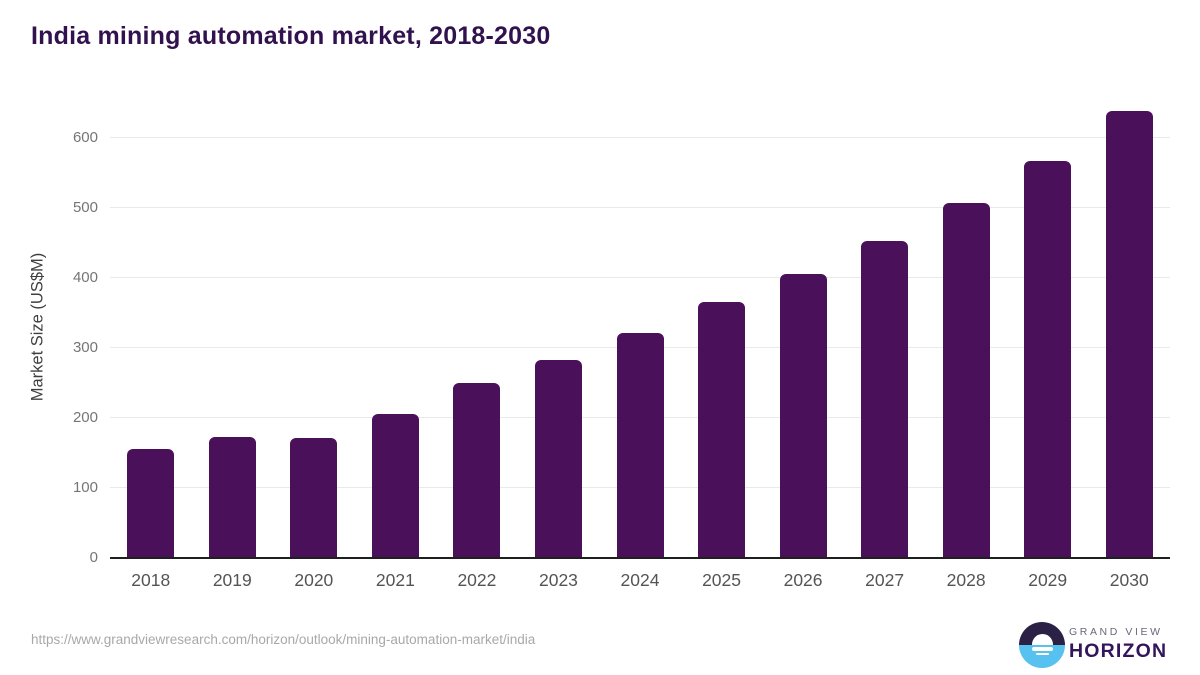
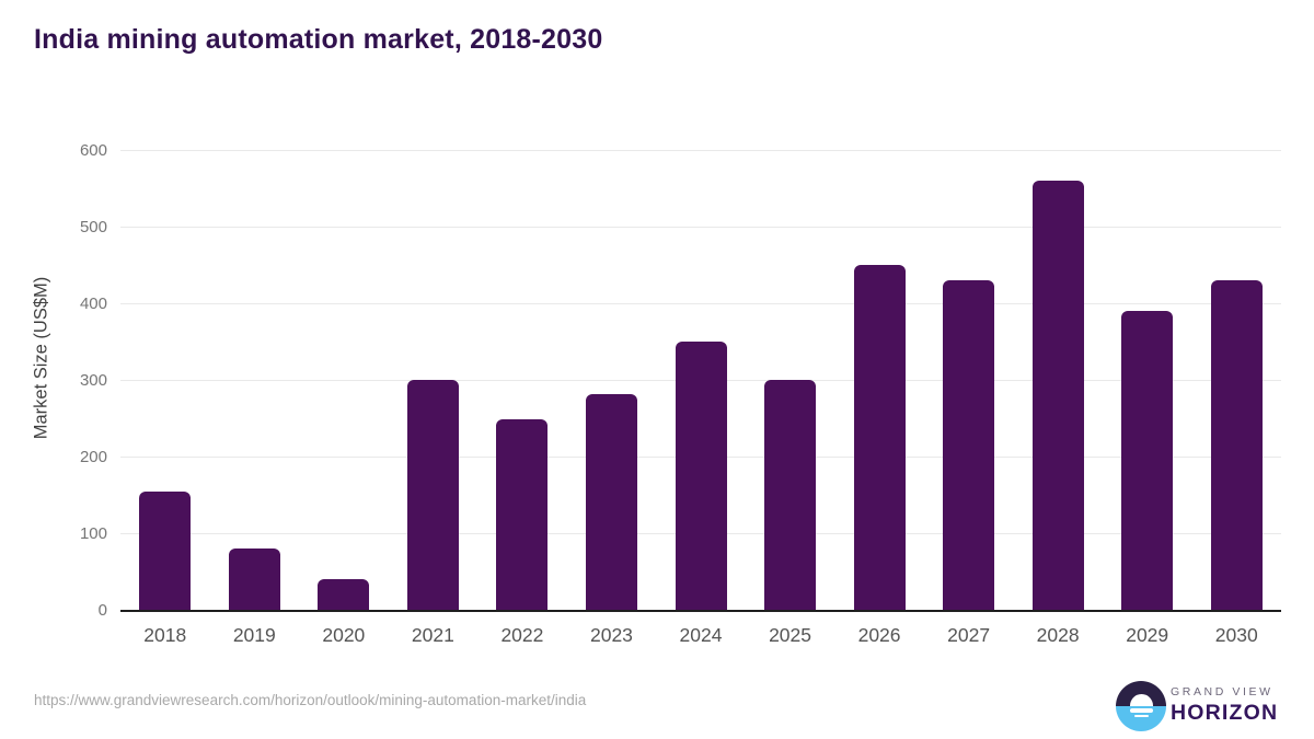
2019: 170 -> 80
2020: 170 -> 40
2021: 200 -> 300
2024: 320 -> 350
2025: 360 -> 300
2026: 400 -> 450
2027: 450 -> 430
2028: 510 -> 560
2029: 570 -> 390
2030: 640 -> 430
